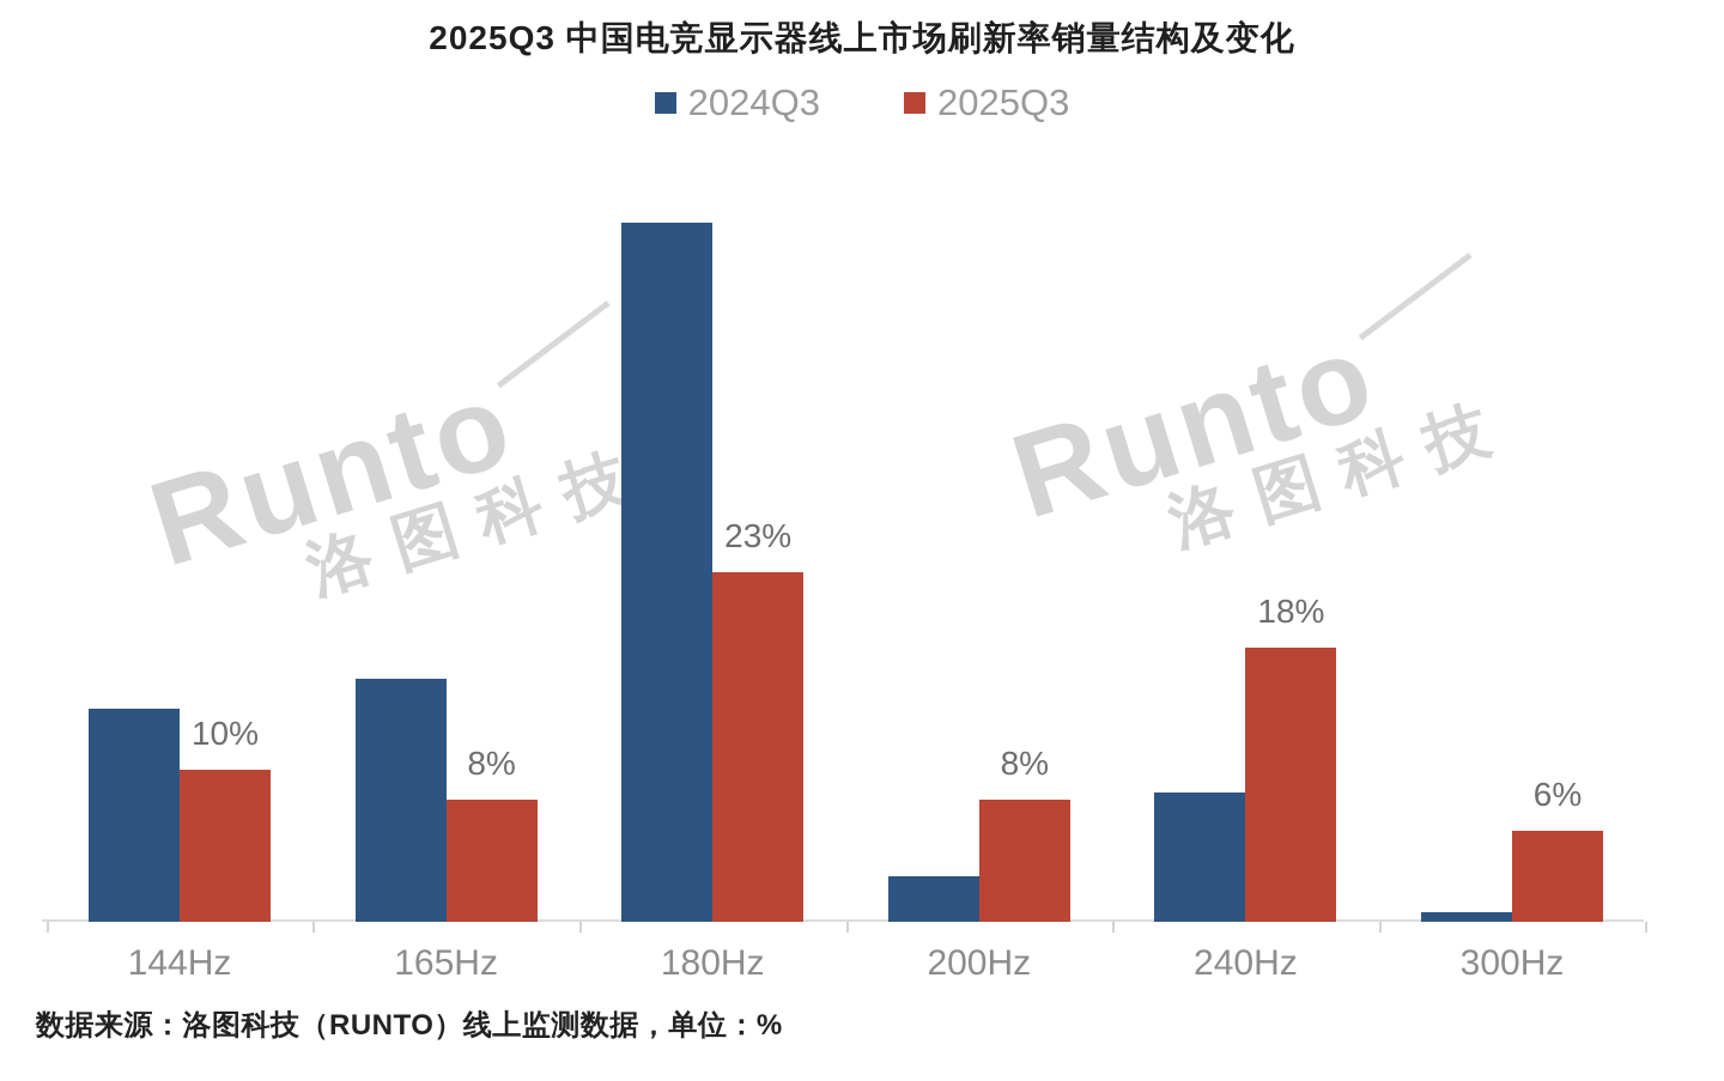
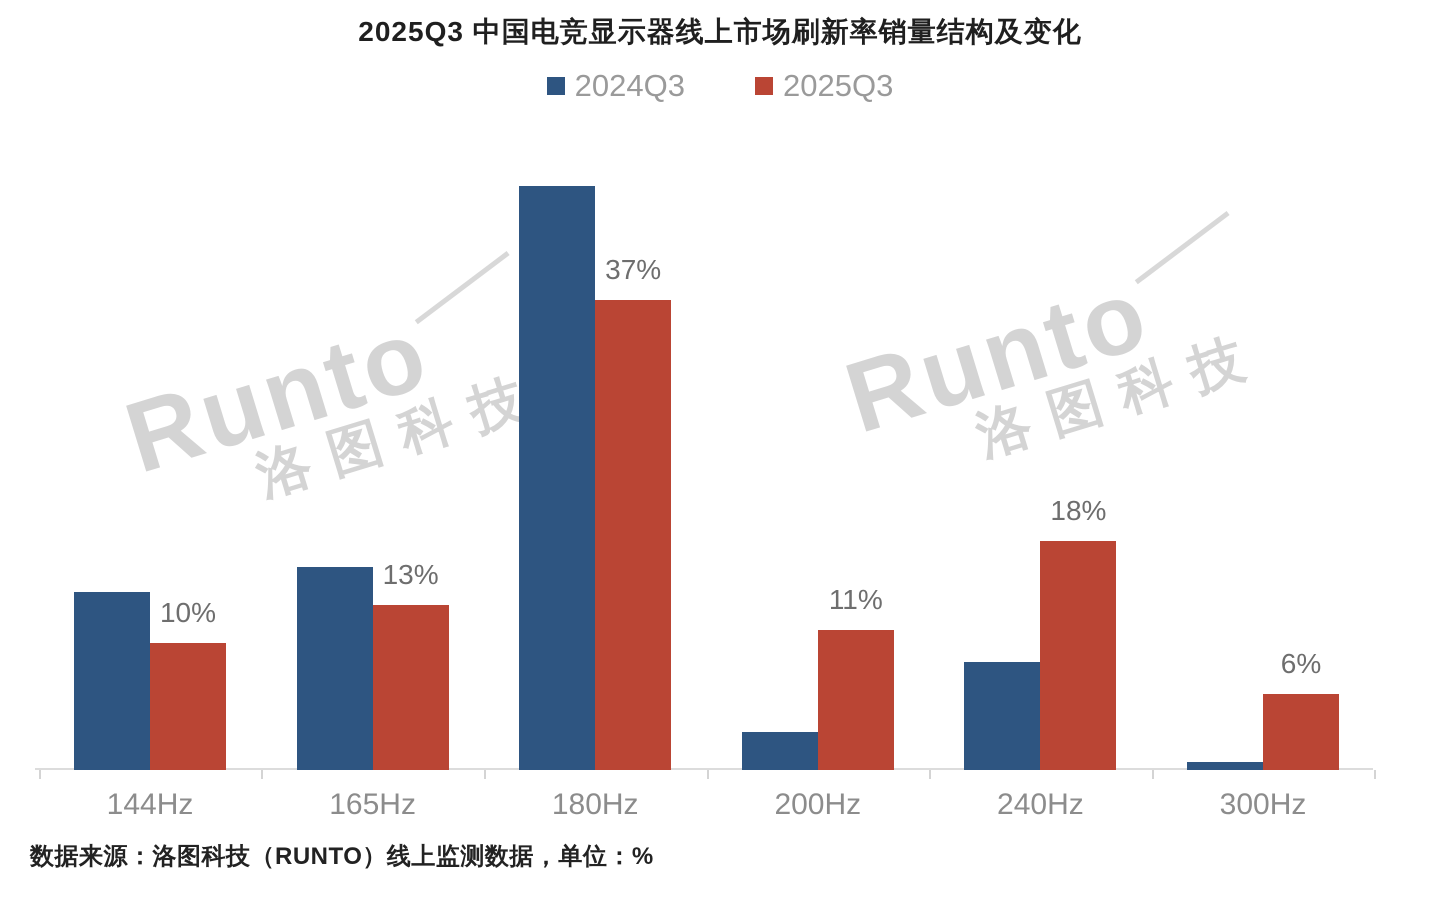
2025Q3/165Hz: 8% -> 13%
2025Q3/180Hz: 23% -> 37%
2025Q3/200Hz: 8% -> 11%
